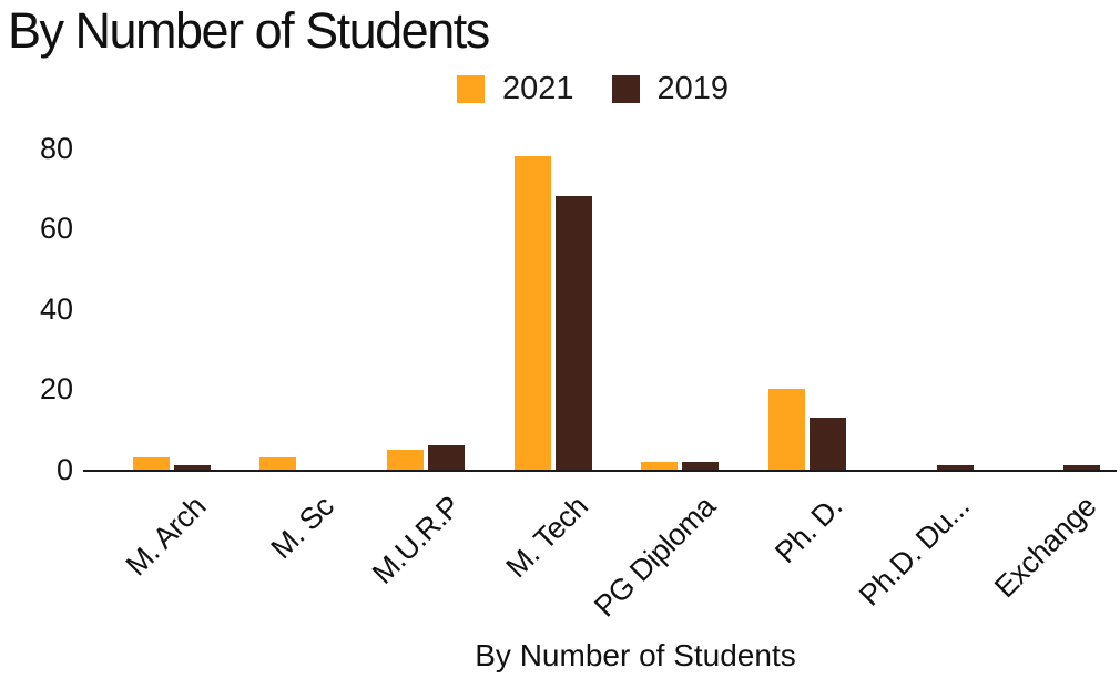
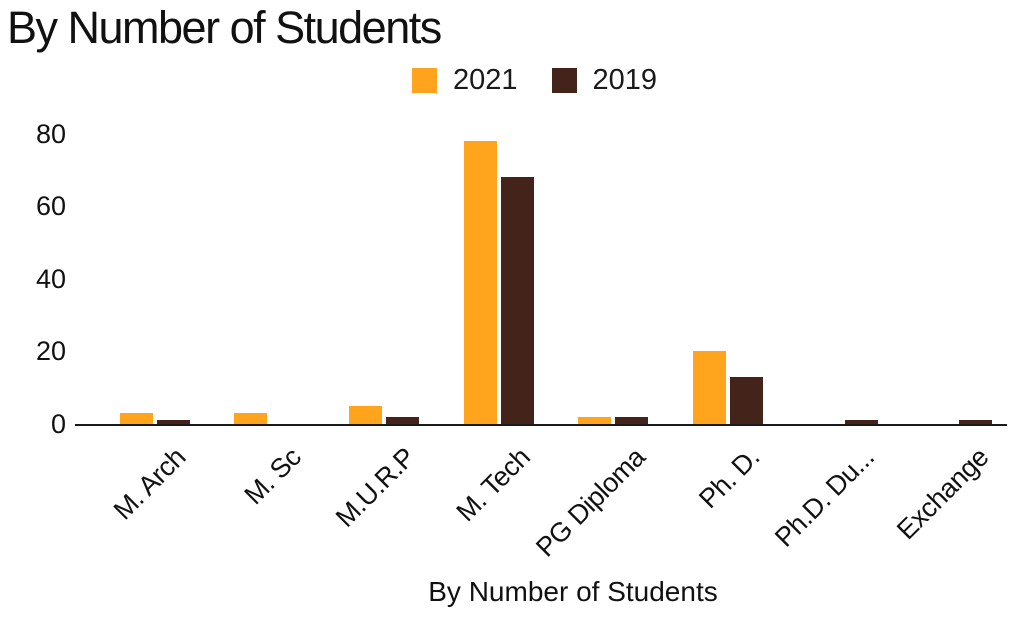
2019/M.U.R.P: 6 -> 2
